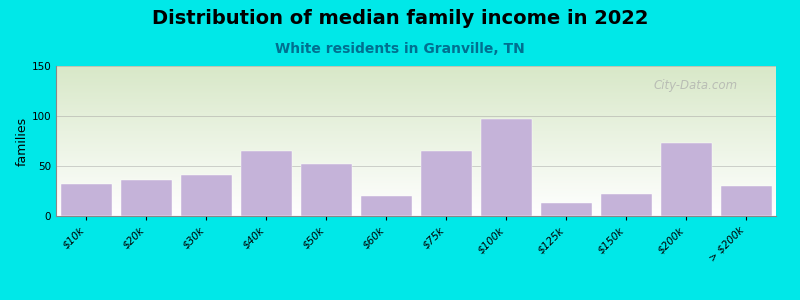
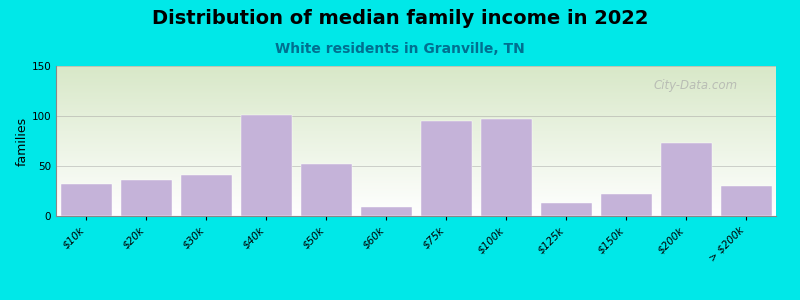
$40k: 65 -> 101
$60k: 20 -> 9
$75k: 65 -> 95
